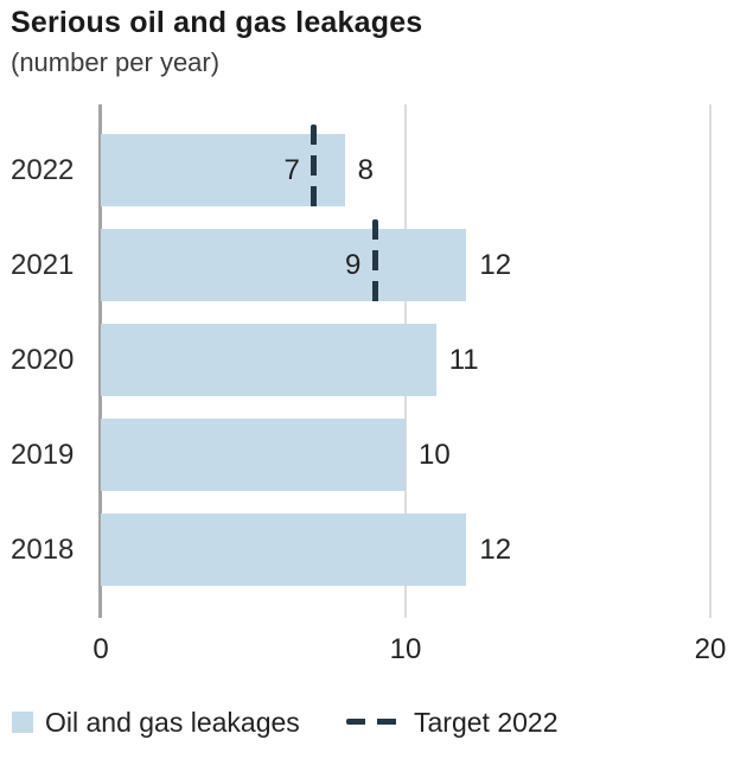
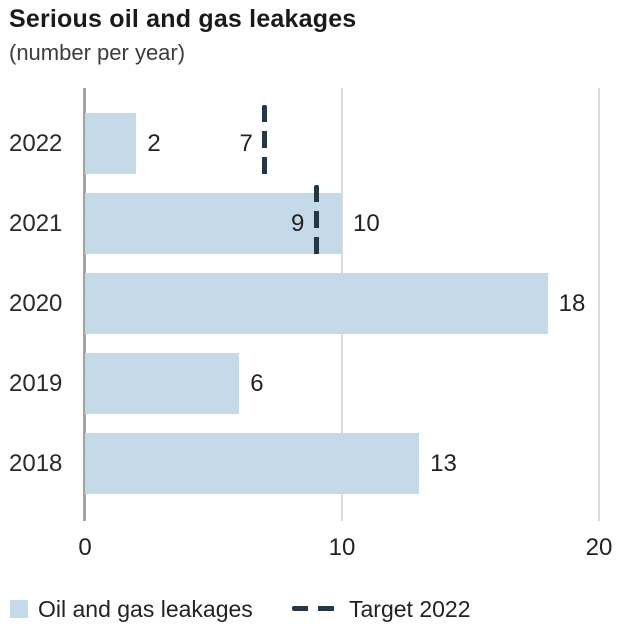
2022: 8 -> 2
2021: 12 -> 10
2020: 11 -> 18
2019: 10 -> 6
2018: 12 -> 13
